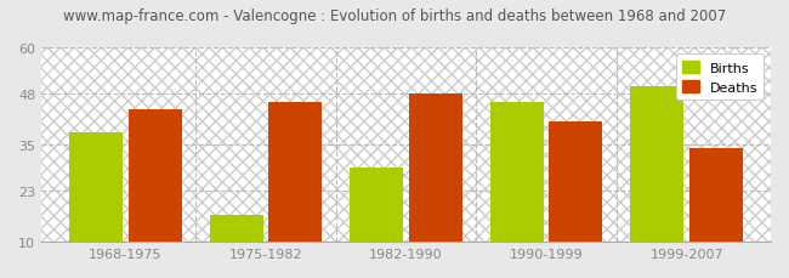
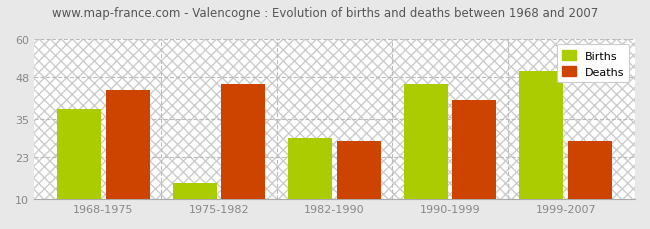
Births/1975-1982: 17 -> 15
Deaths/1982-1990: 48 -> 28
Deaths/1999-2007: 34 -> 28
